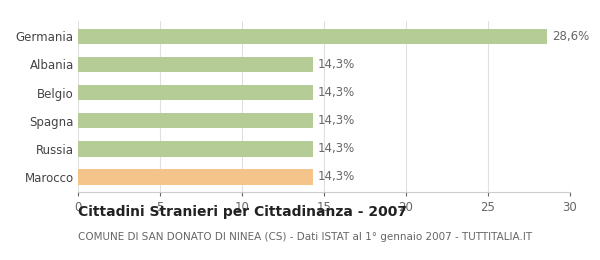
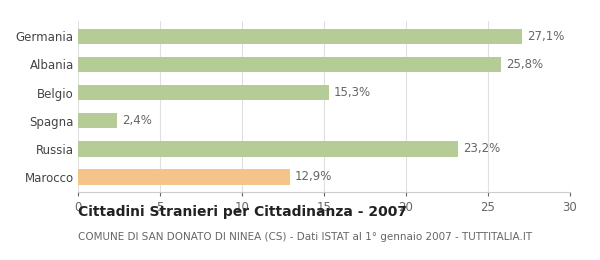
Germania: 28,6% -> 27,1%
Albania: 14,3% -> 25,8%
Belgio: 14,3% -> 15,3%
Spagna: 14,3% -> 2,4%
Russia: 14,3% -> 23,2%
Marocco: 14,3% -> 12,9%
